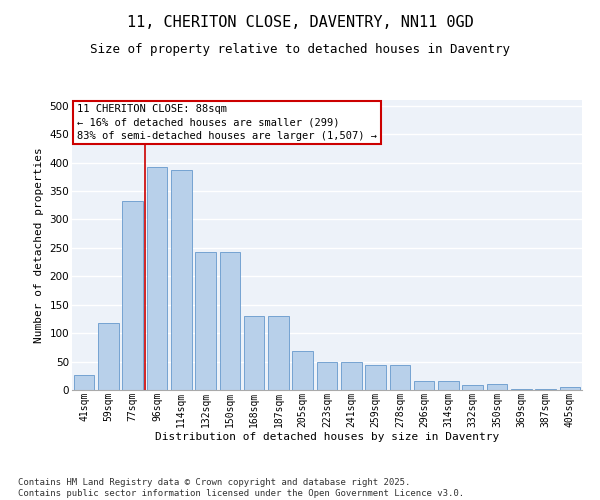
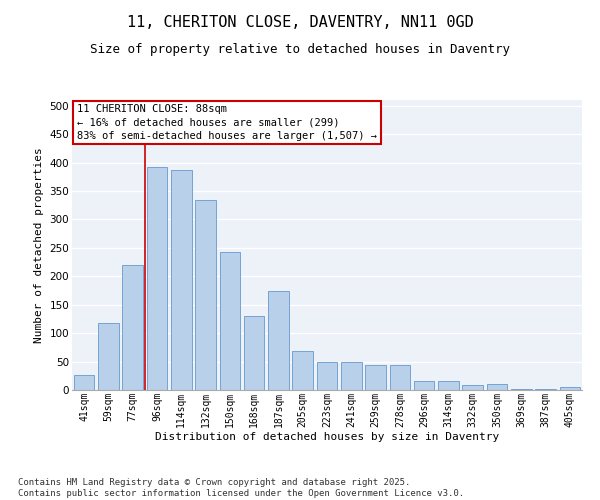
77sqm: 333 -> 220
132sqm: 243 -> 334
187sqm: 131 -> 174
